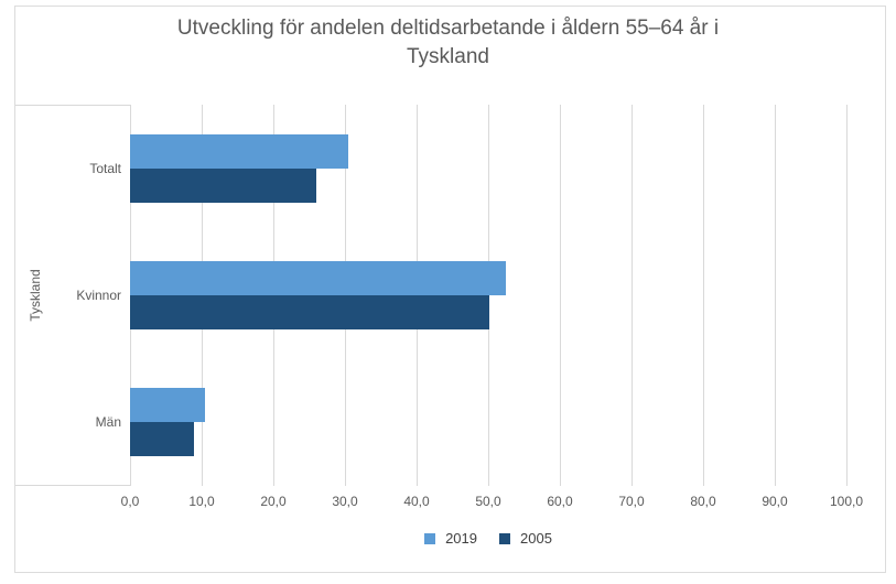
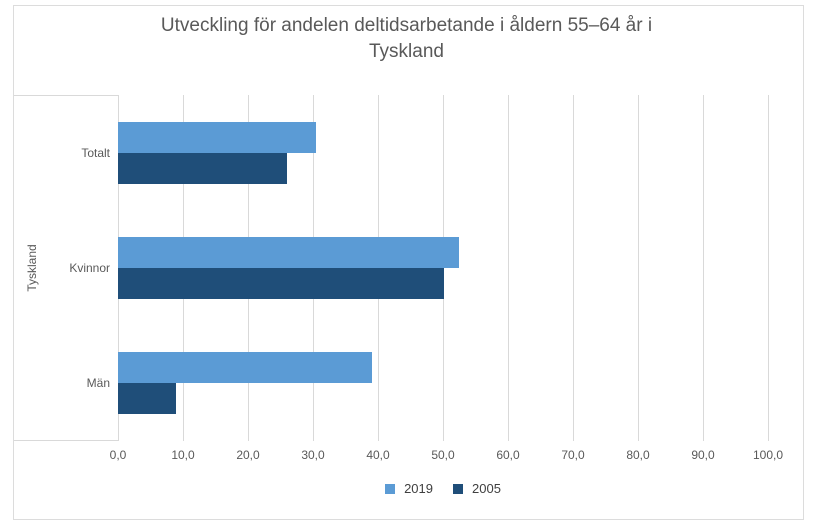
2019/Män: 10 -> 39
